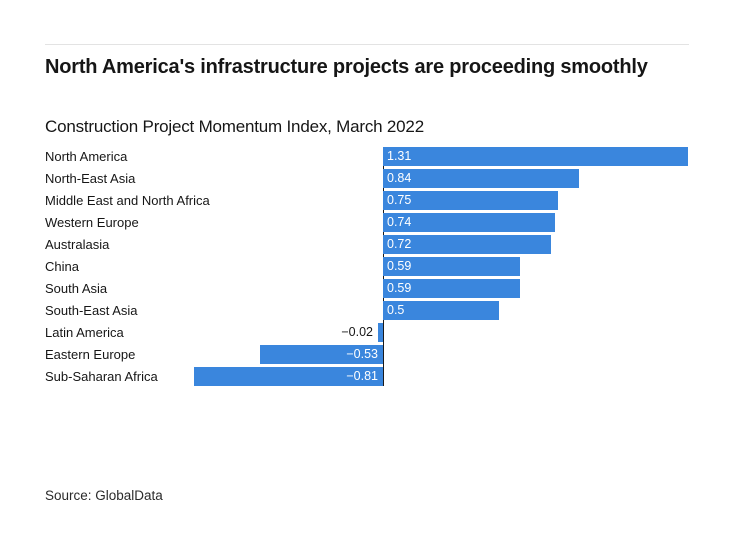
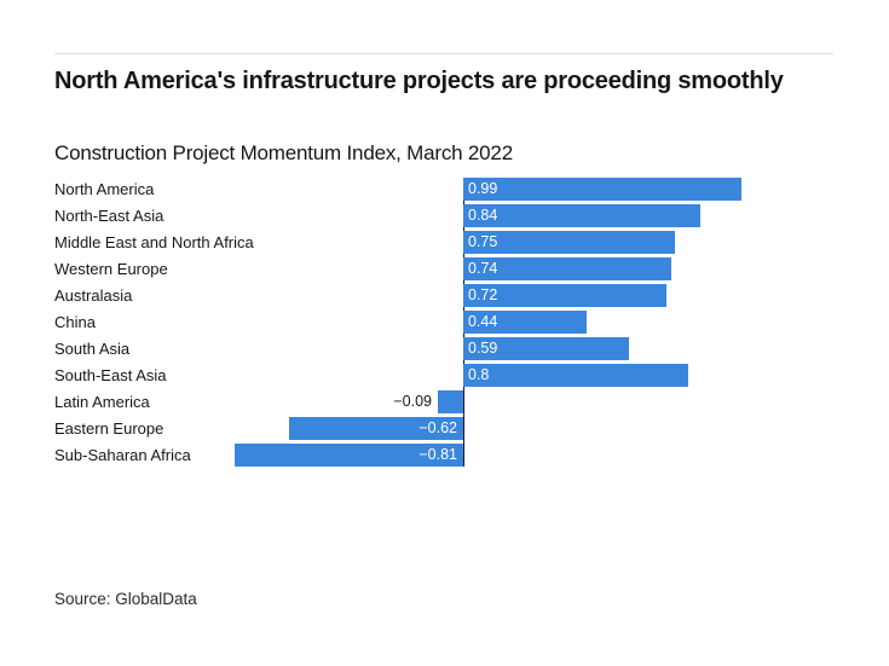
North America: 1.31 -> 0.99
China: 0.59 -> 0.44
South-East Asia: 0.5 -> 0.8
Latin America: −0.02 -> −0.09
Eastern Europe: −0.53 -> −0.62
